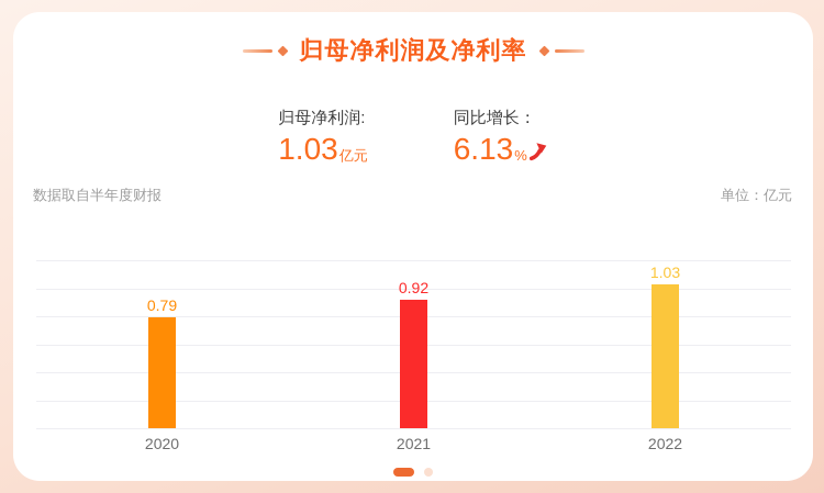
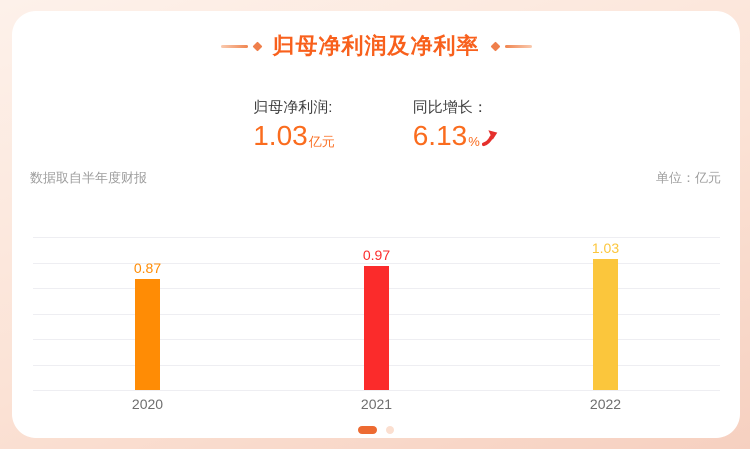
2020: 0.79 -> 0.87
2021: 0.92 -> 0.97
